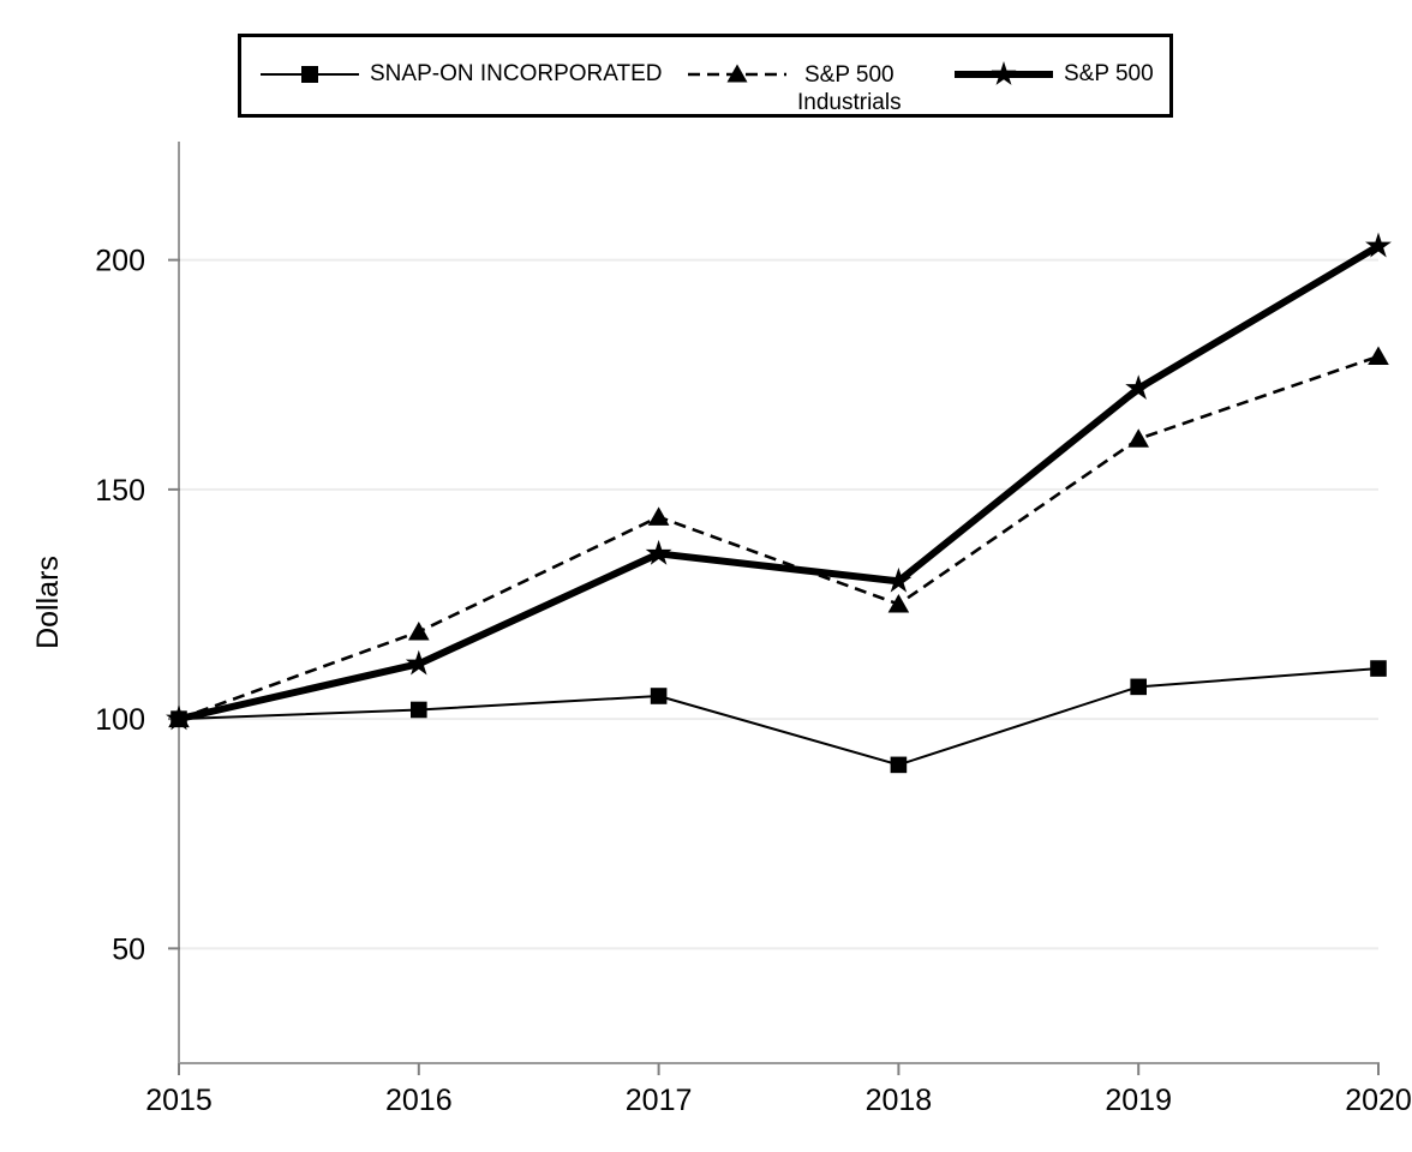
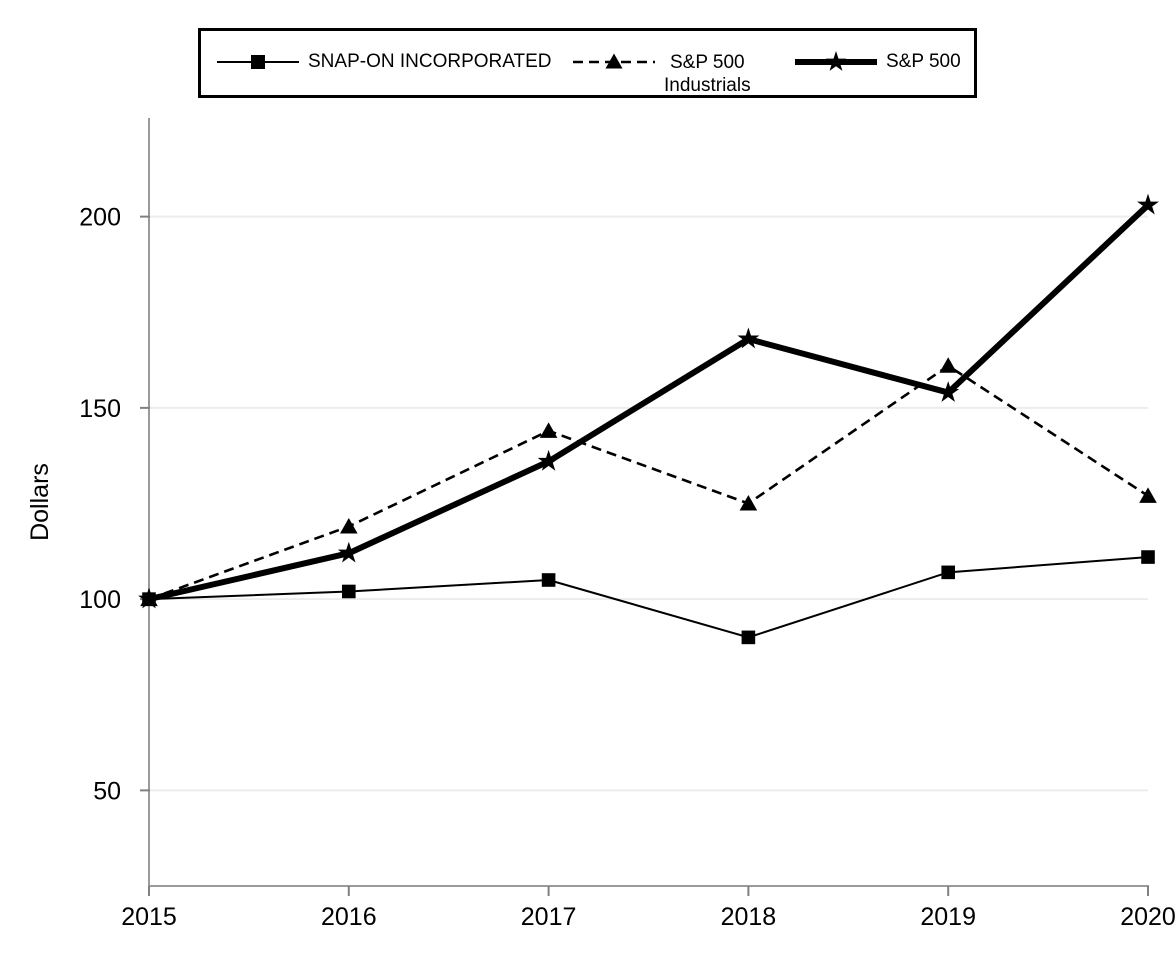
S&P 500/2018: 130 -> 168
S&P 500/2019: 172 -> 154
S&P 500 Industrials/2020: 179 -> 127
